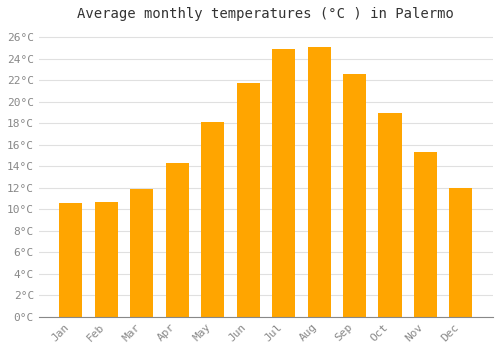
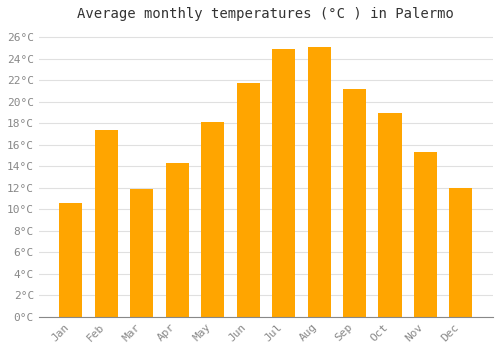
Feb: 10.7°C -> 17.4°C
Sep: 22.6°C -> 21.2°C
